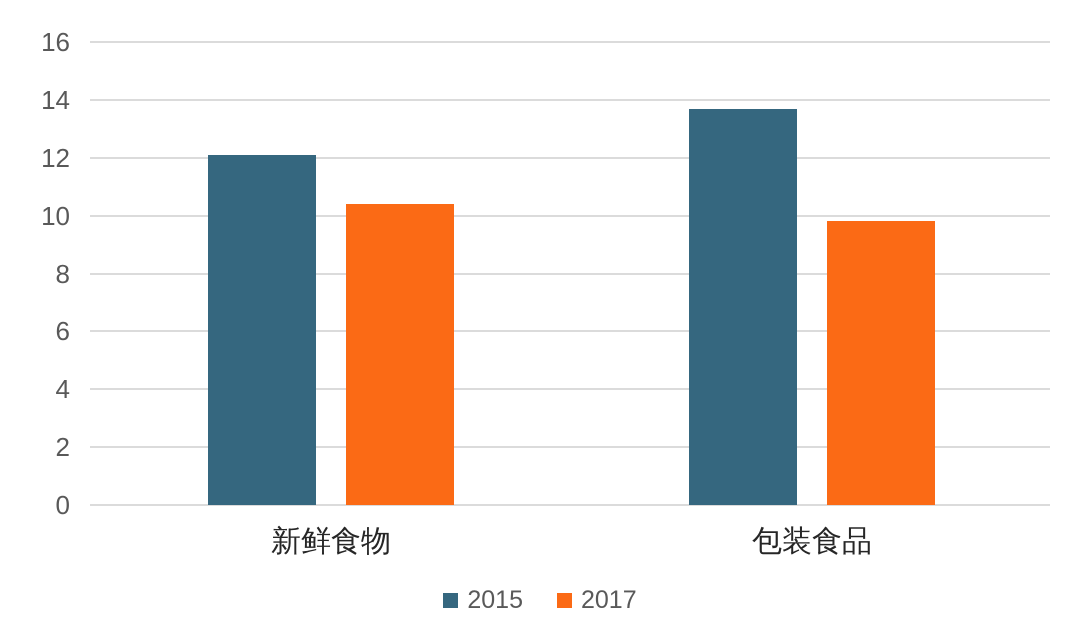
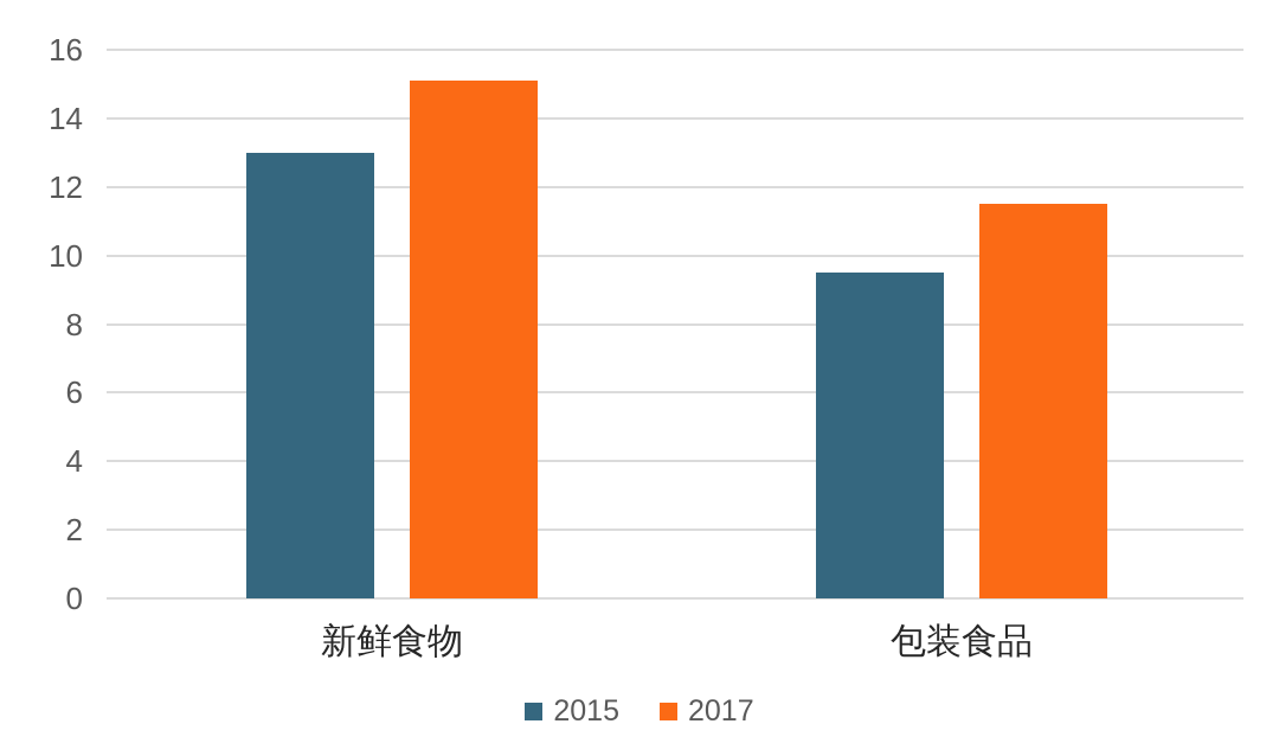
2015/新鲜食物: 12.1 -> 13.0
2017/新鲜食物: 10.4 -> 15.1
2015/包装食品: 13.7 -> 9.5
2017/包装食品: 9.8 -> 11.5
